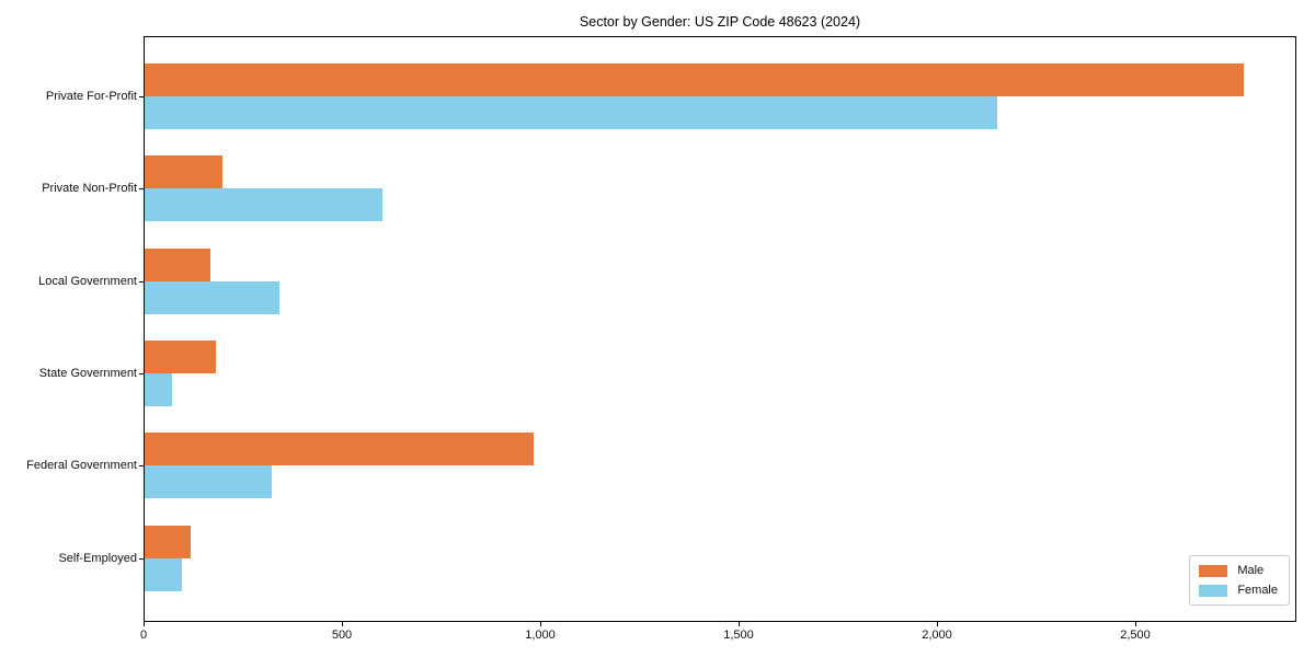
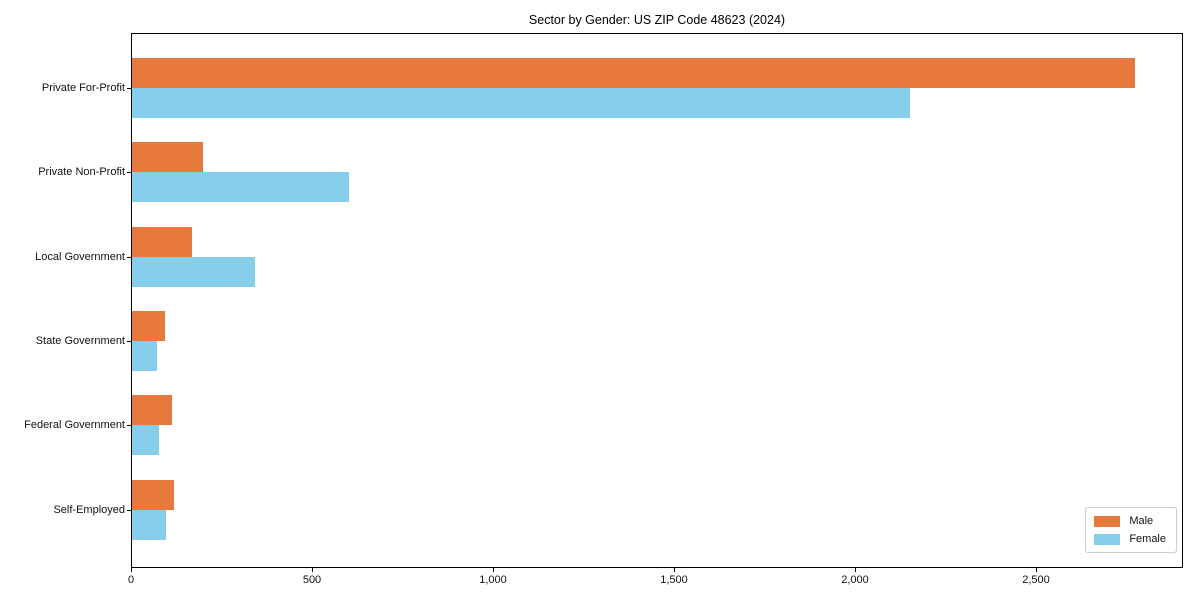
Male/State Government: 180 -> 90
Male/Federal Government: 980 -> 110
Female/Federal Government: 320 -> 80
